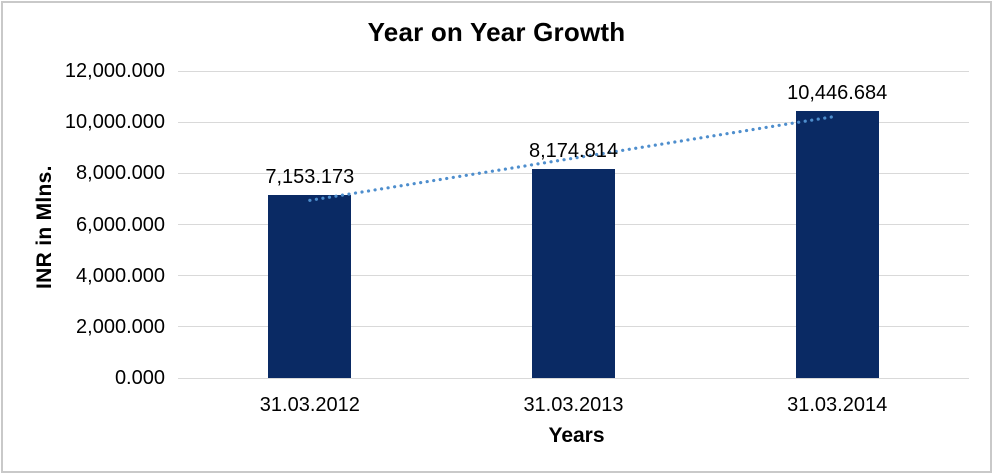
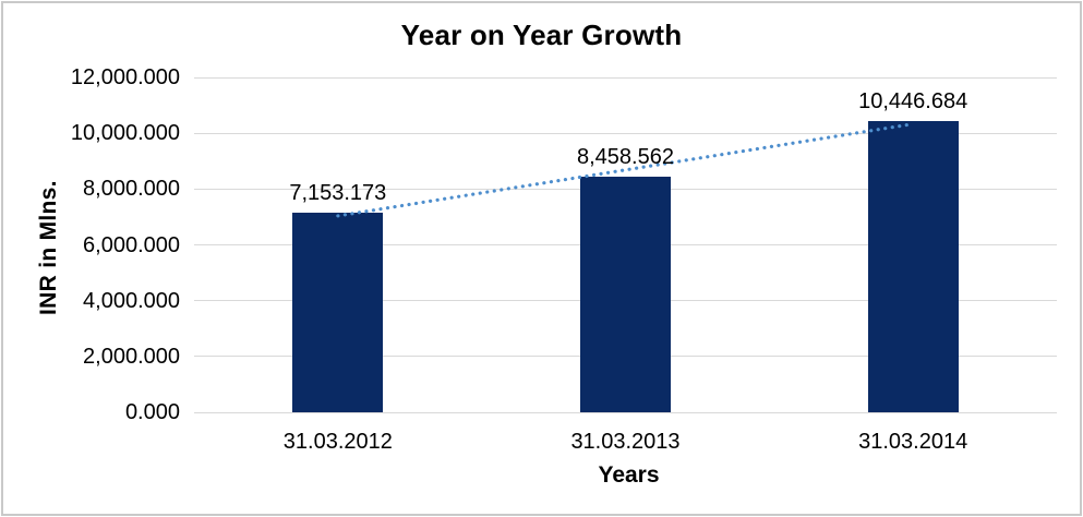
31.03.2013: 8,174.814 -> 8,458.562
